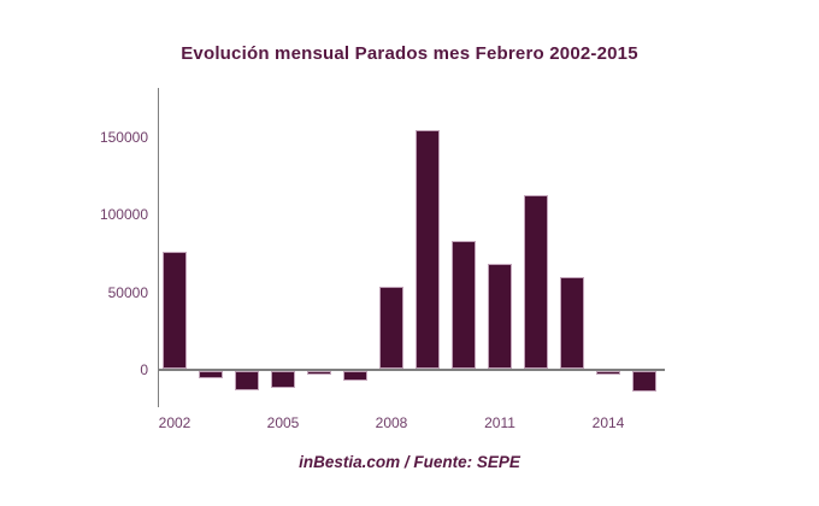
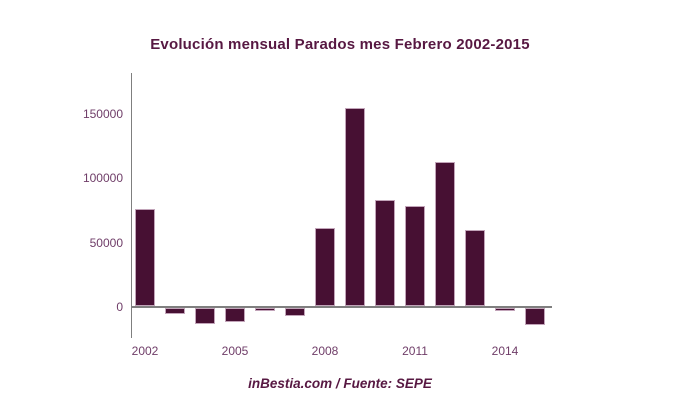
2008: 53000 -> 61000
2011: 68000 -> 78000
